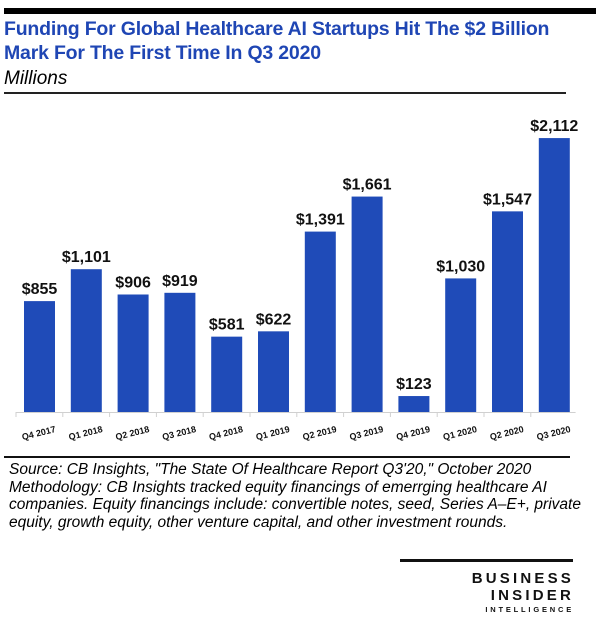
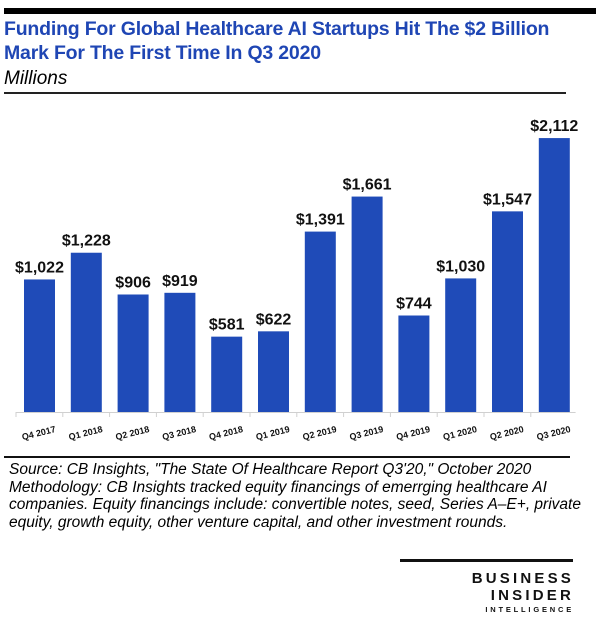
Q4 2017: $855 -> $1,022
Q1 2018: $1,101 -> $1,228
Q4 2019: $123 -> $744
